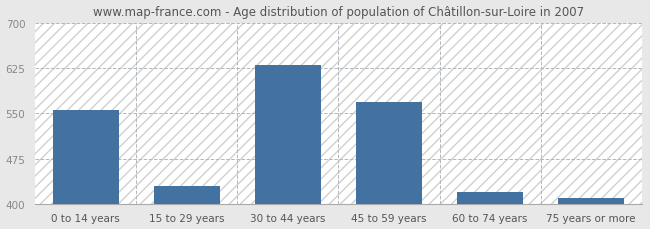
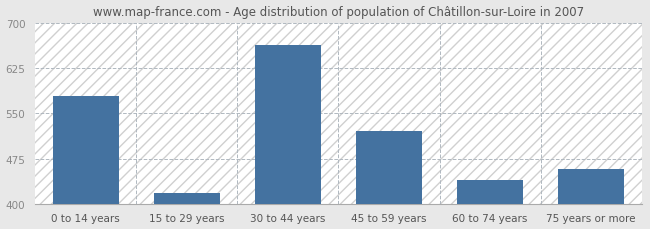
0 to 14 years: 555 -> 578
15 to 29 years: 430 -> 418
30 to 44 years: 630 -> 664
45 to 59 years: 568 -> 520
60 to 74 years: 420 -> 440
75 years or more: 410 -> 458
